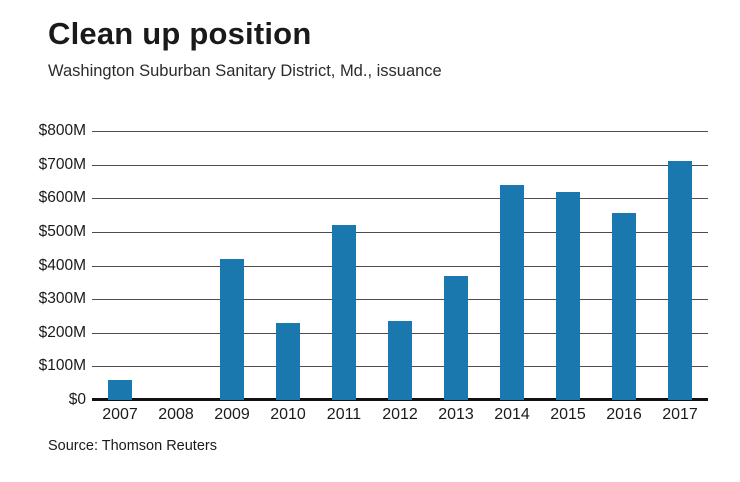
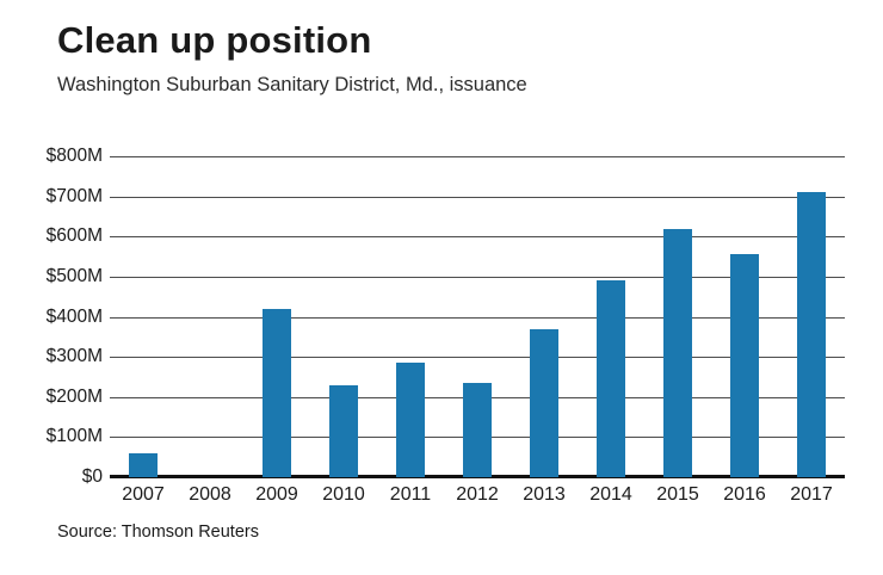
2011: $520M -> $280M
2014: $640M -> $490M
